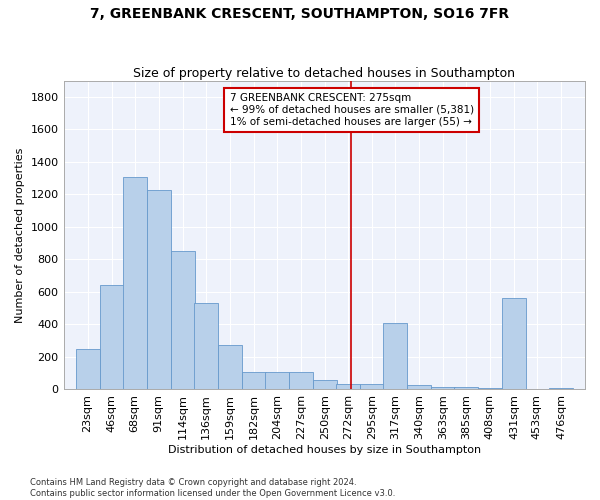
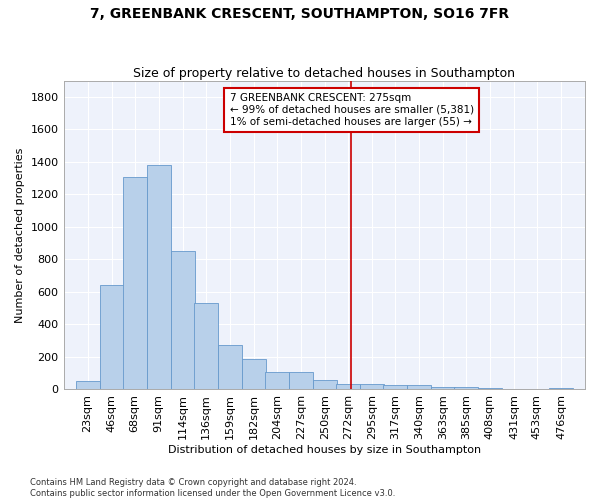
23sqm: 250 -> 50
91sqm: 1230 -> 1380
182sqm: 110 -> 180
317sqm: 410 -> 30
431sqm: 560 -> 0
